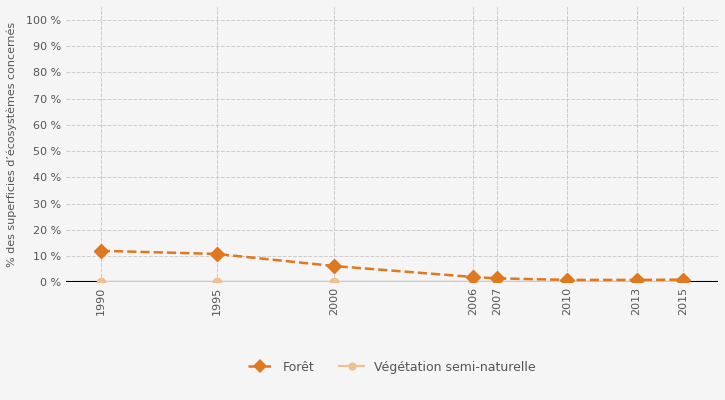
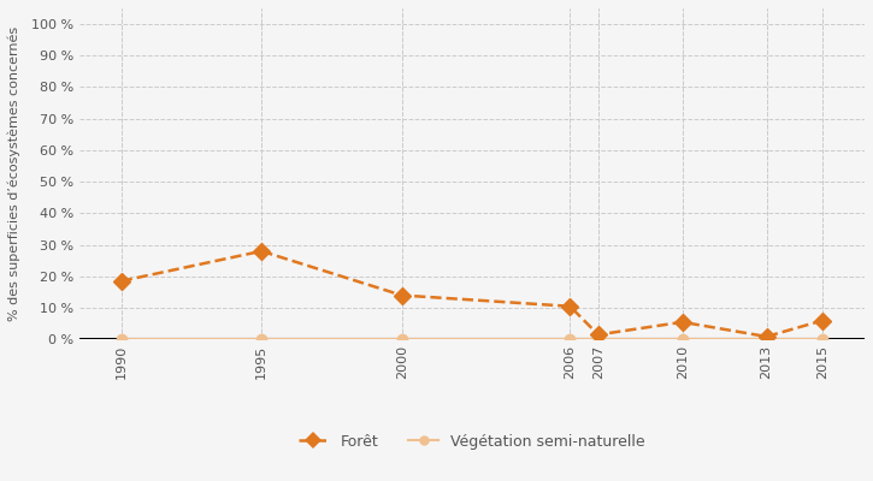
Forêt/1990: 12.0 % -> 18.5 %
Forêt/1995: 10.8 % -> 28.0 %
Forêt/2000: 6.2 % -> 14.0 %
Forêt/2006: 2.0 % -> 10.5 %
Forêt/2010: 0.9 % -> 5.5 %
Forêt/2015: 1.0 % -> 6.0 %
